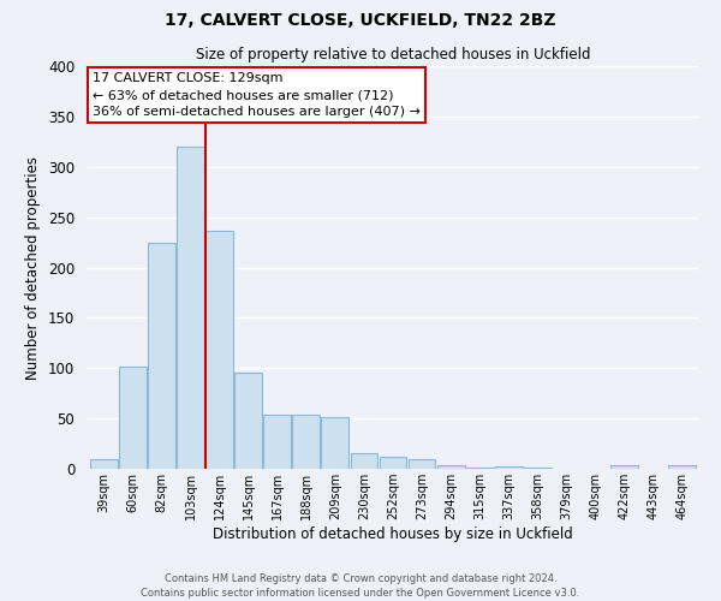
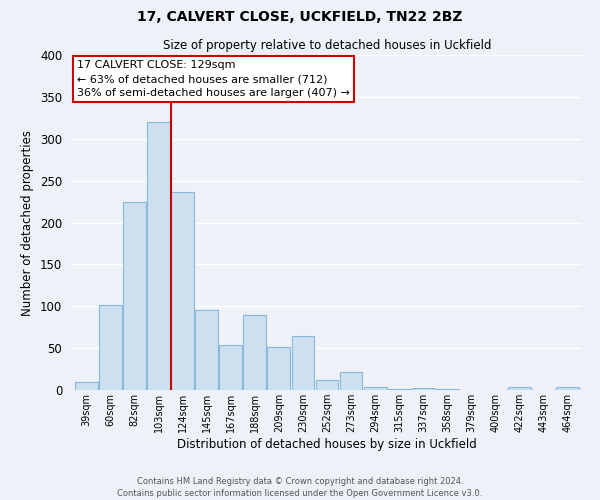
188sqm: 54 -> 90
230sqm: 15 -> 64
273sqm: 9 -> 22
